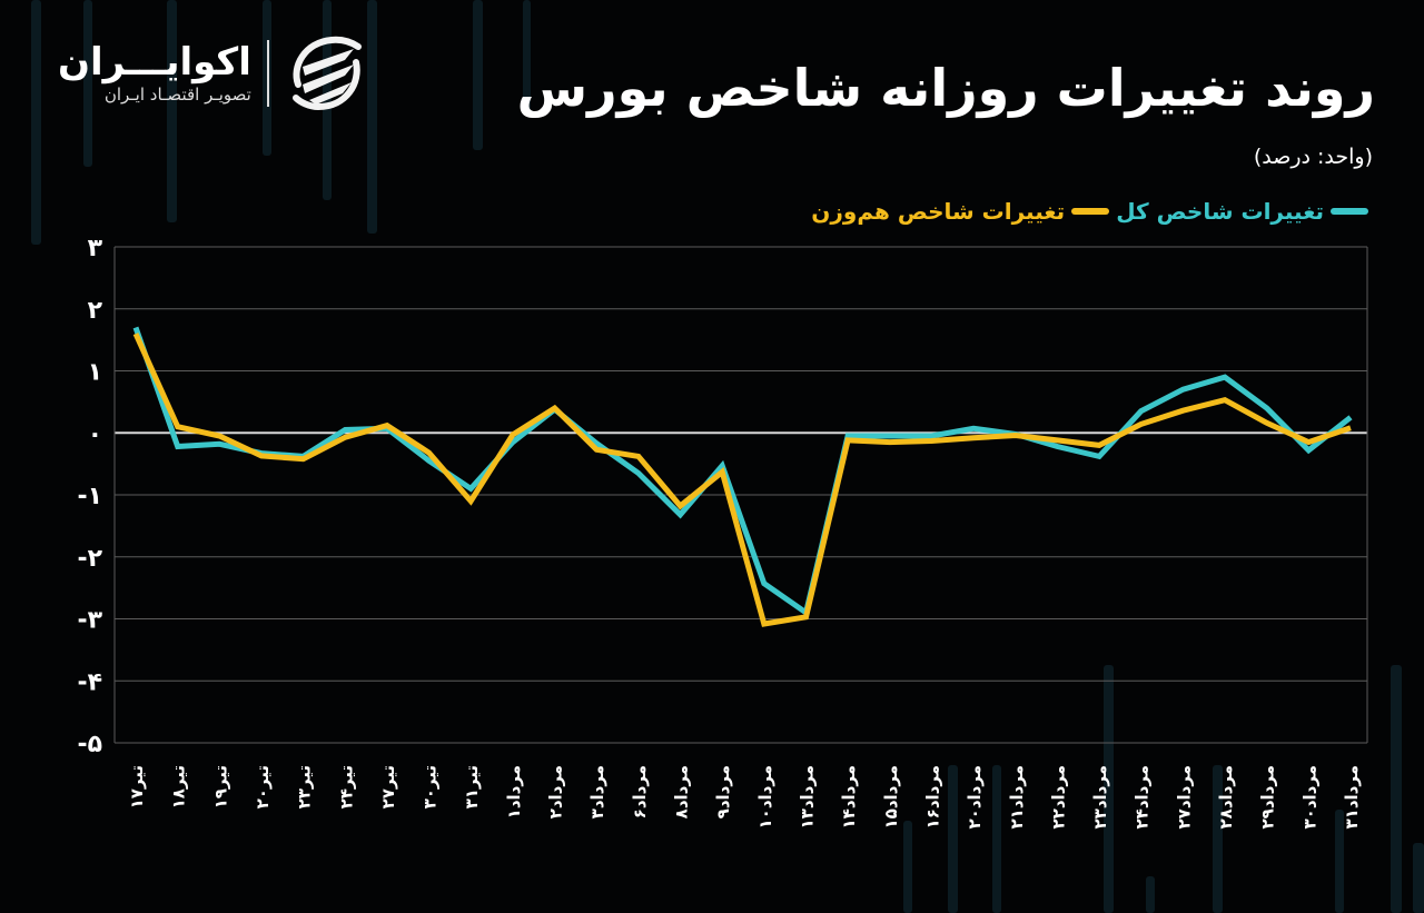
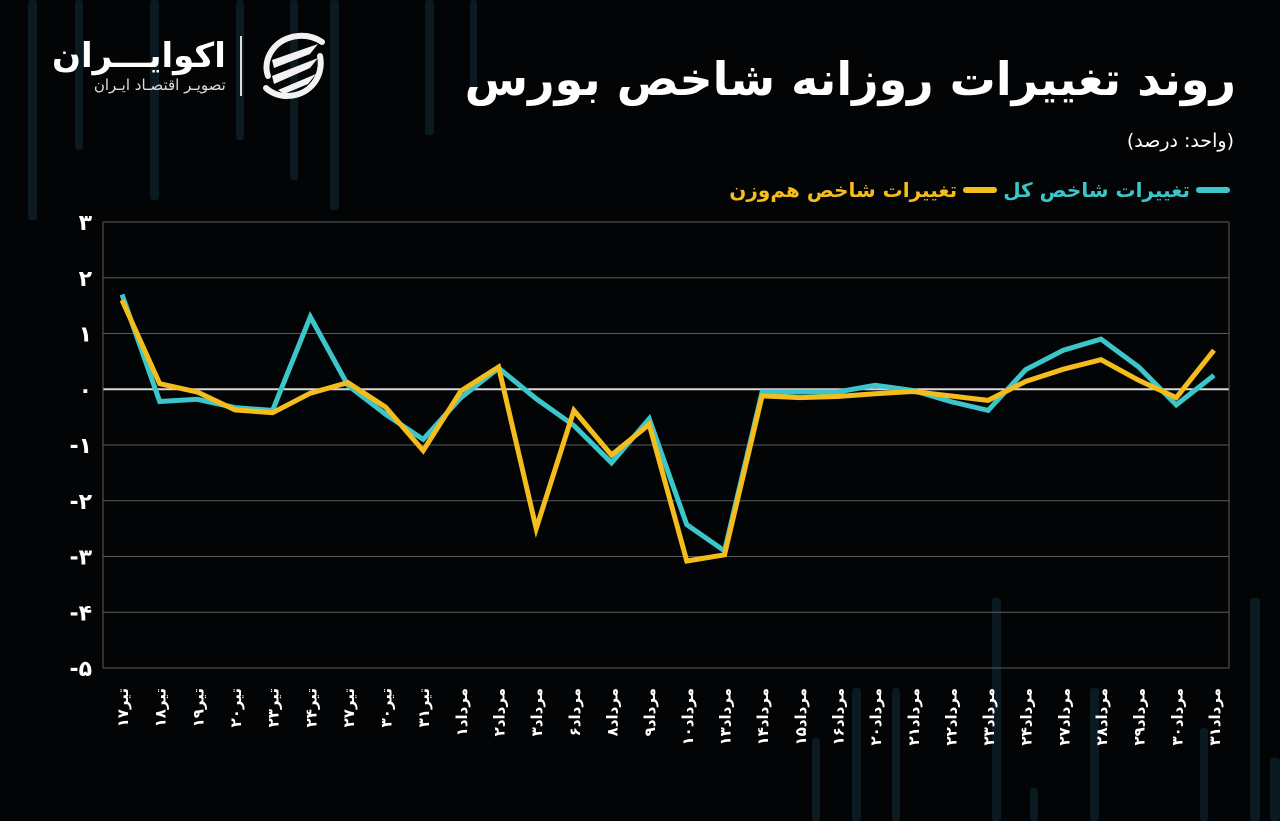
تغییرات شاخص کل/تیر۲۴: 0.1 -> 1.3
تغییرات شاخص هم‌وزن/مرداد۳: -0.3 -> -2.5
تغییرات شاخص هم‌وزن/مرداد۳۱: 0.1 -> 0.7
